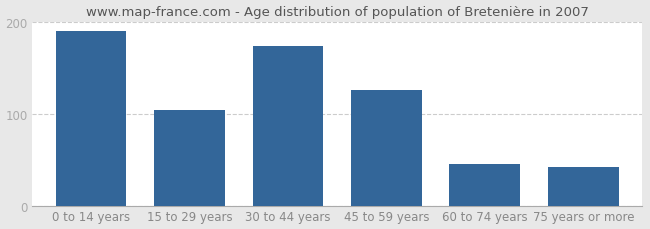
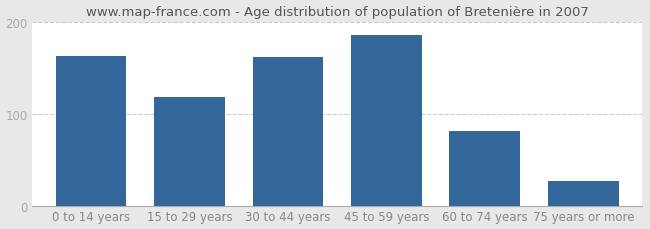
0 to 14 years: 190 -> 163
15 to 29 years: 104 -> 118
30 to 44 years: 174 -> 162
45 to 59 years: 126 -> 185
60 to 74 years: 46 -> 82
75 years or more: 42 -> 27
